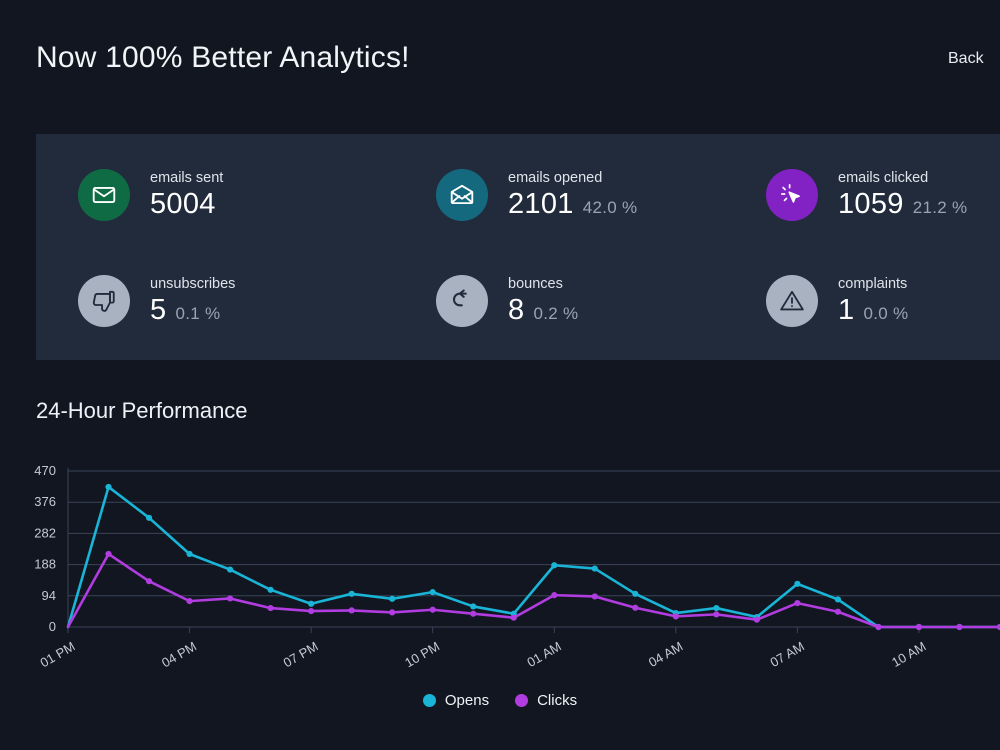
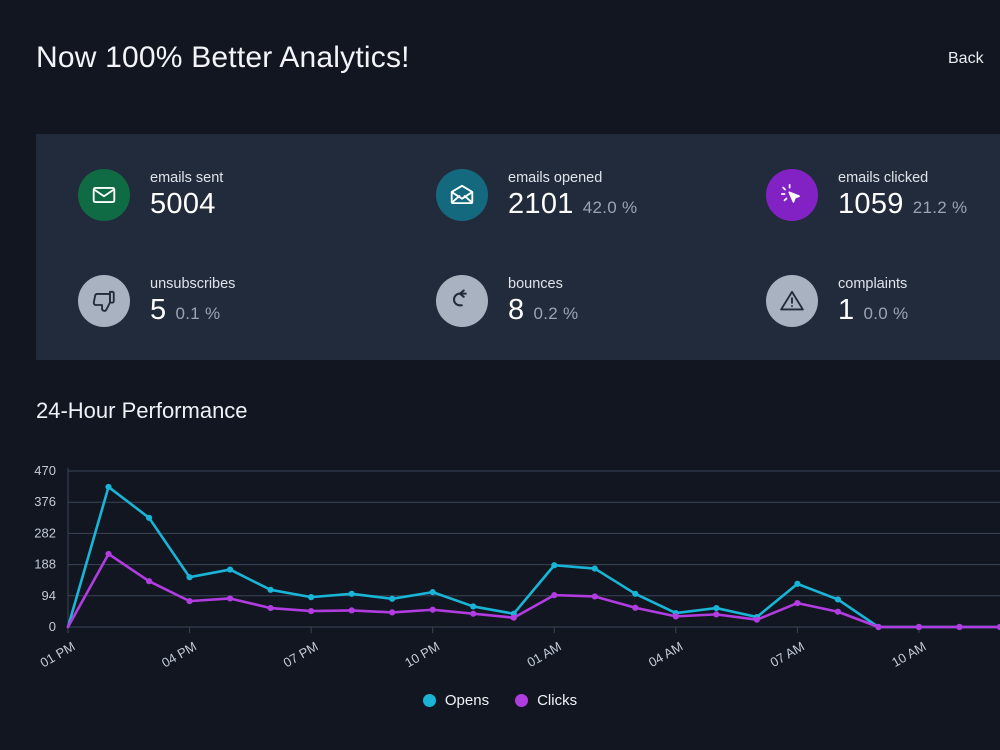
Opens/04 PM: 220 -> 150
Opens/07 PM: 70 -> 90
